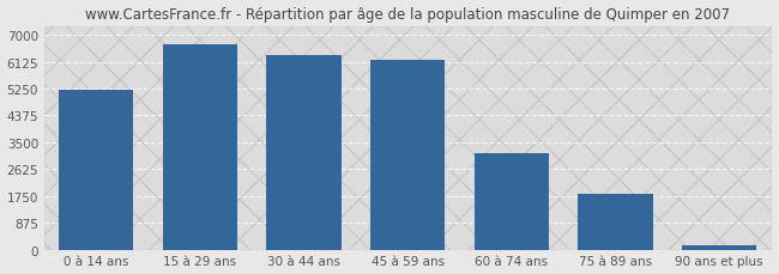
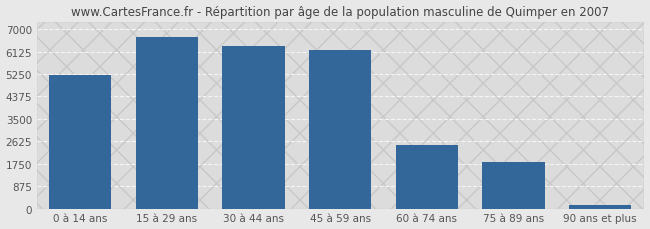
60 à 74 ans: 3150 -> 2500
